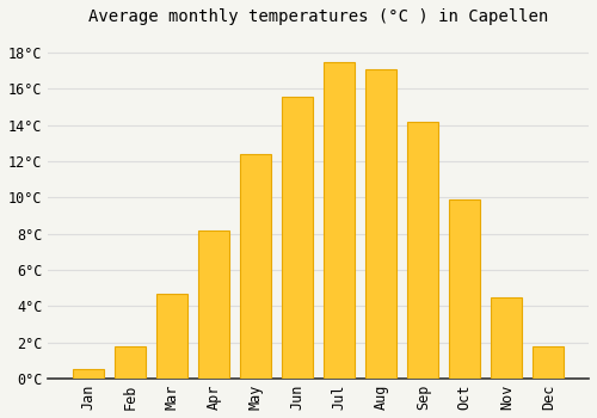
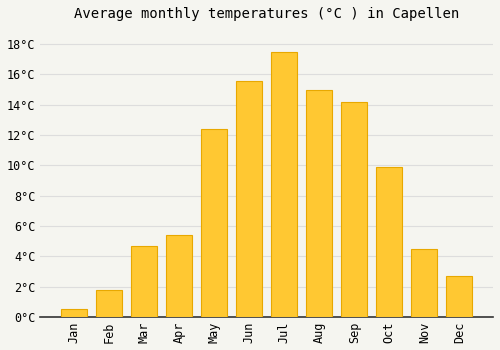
Apr: 8.2°C -> 5.4°C
Aug: 17.1°C -> 15.0°C
Dec: 1.8°C -> 2.7°C
